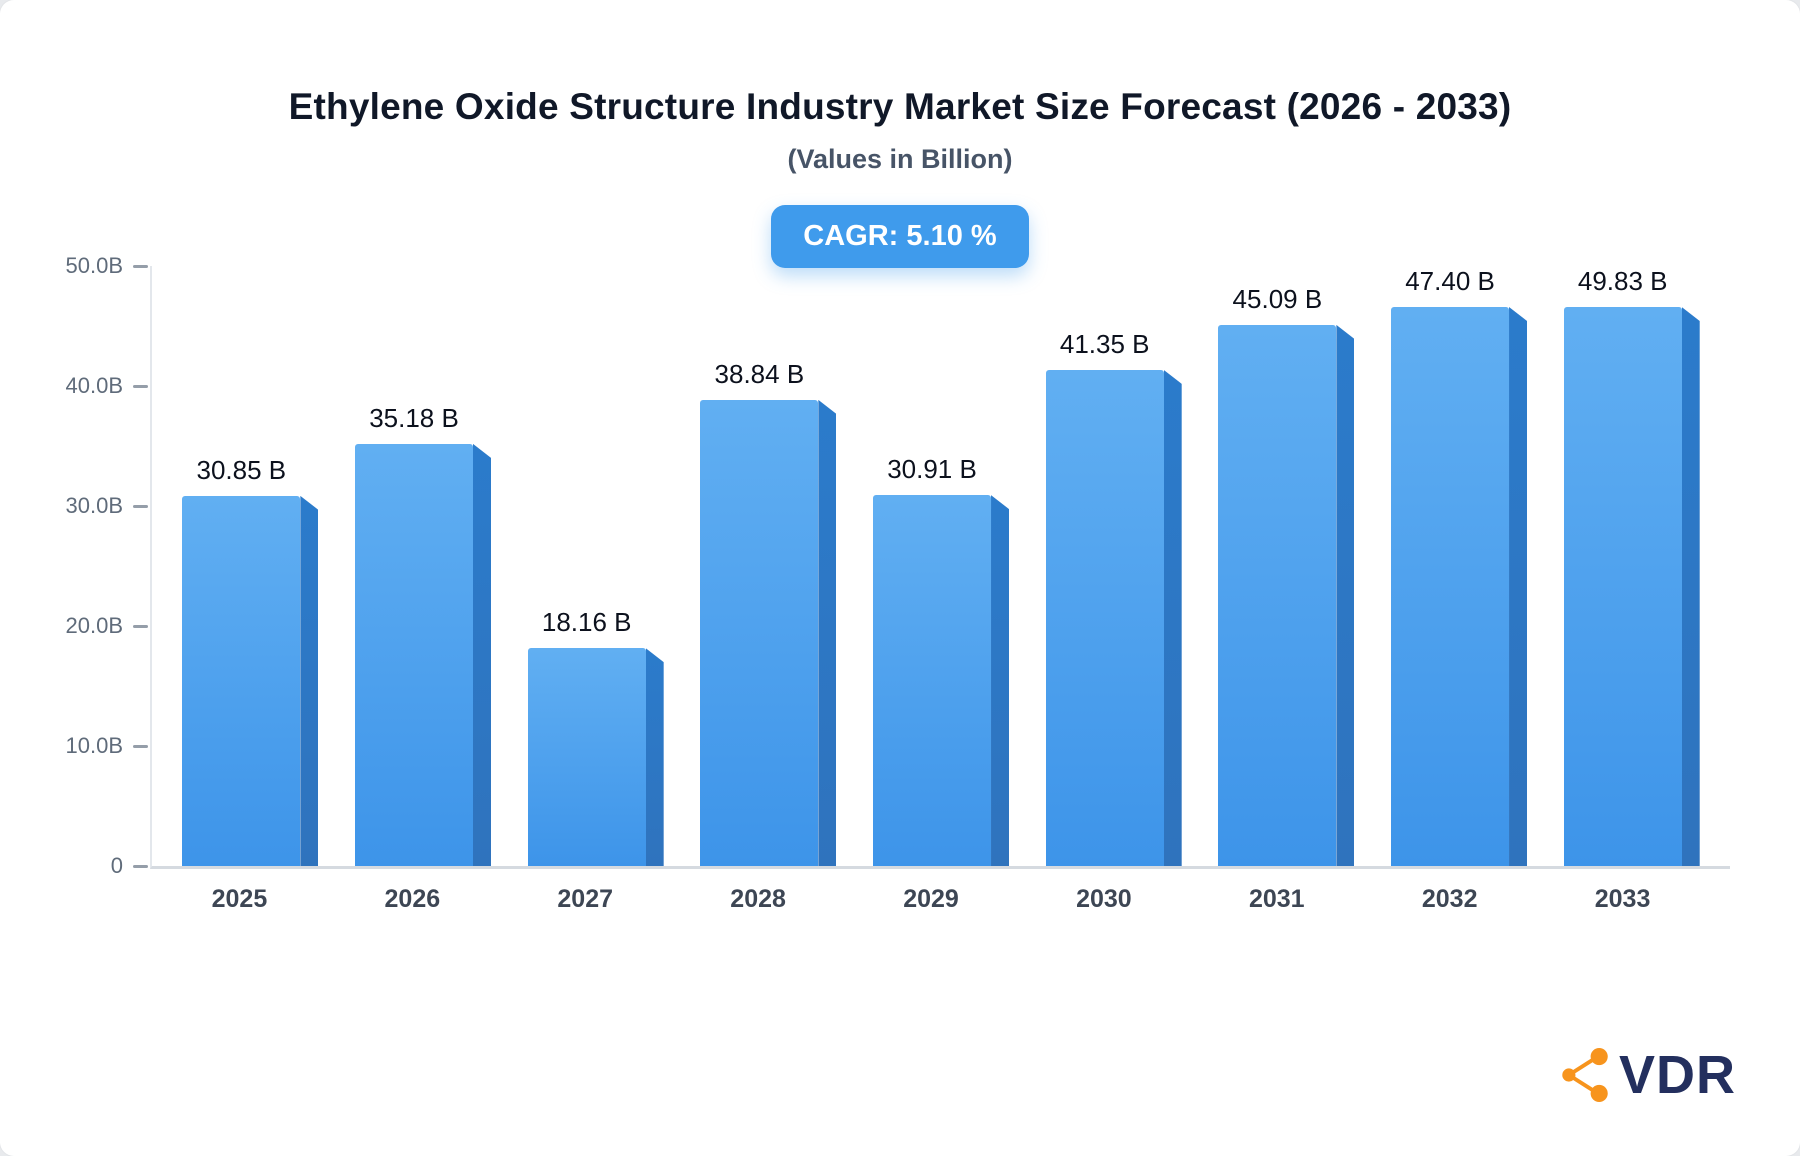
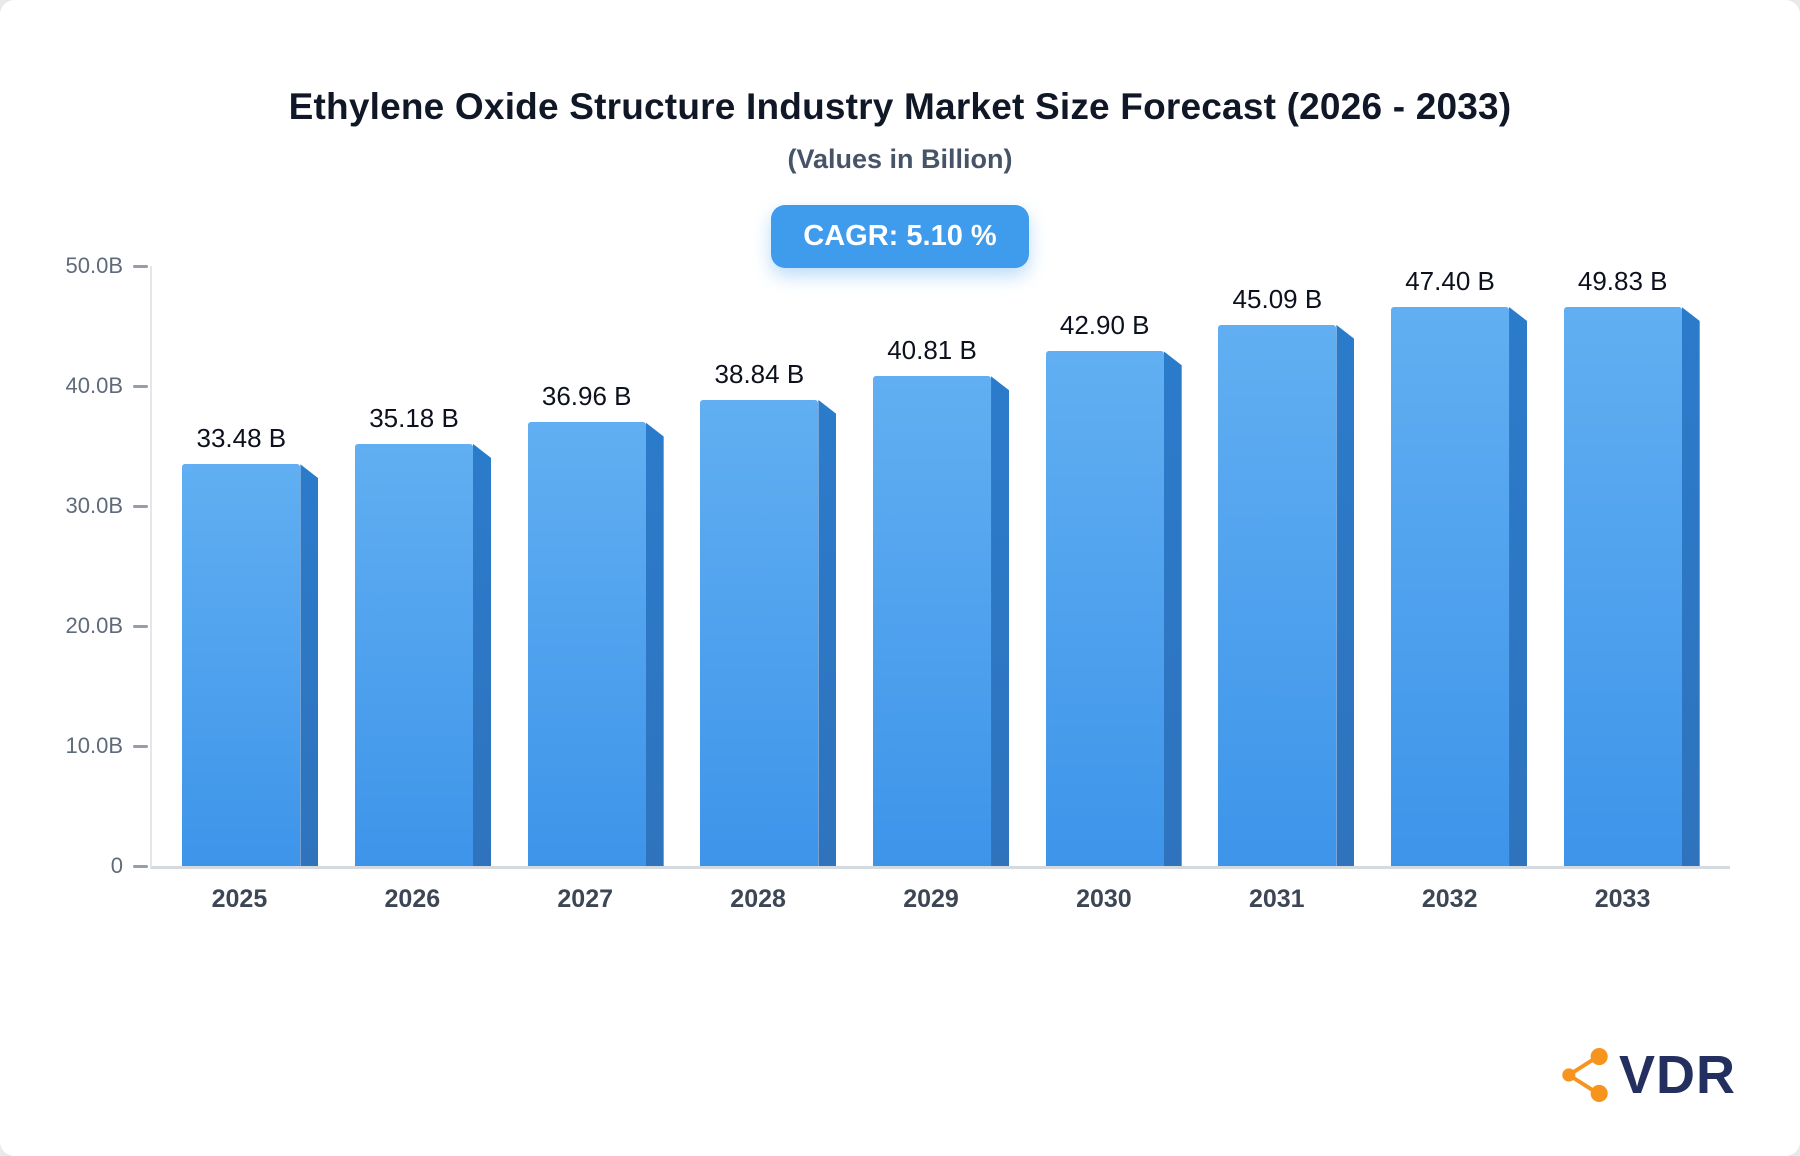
2025: 30.85 -> 33.48
2027: 18.16 -> 36.96
2029: 30.91 -> 40.81
2030: 41.35 -> 42.90
